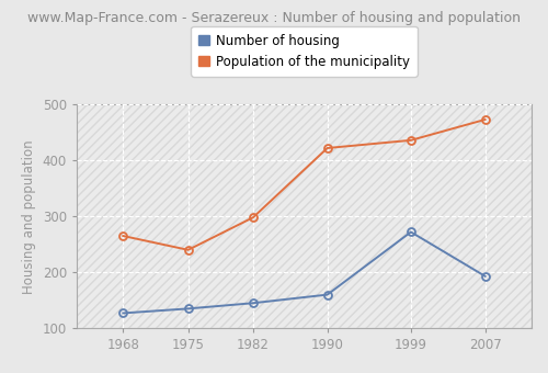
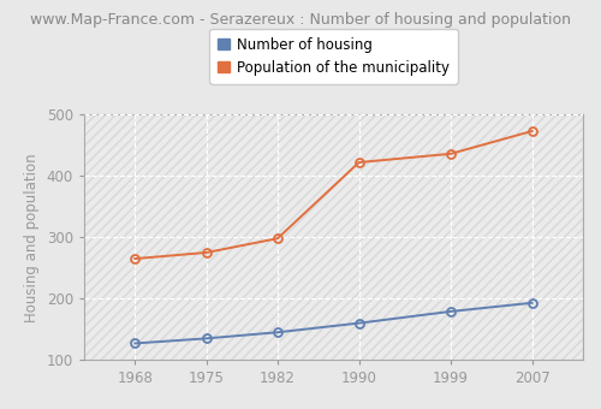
Population of the municipality/1975: 240 -> 275
Number of housing/1999: 272 -> 179
